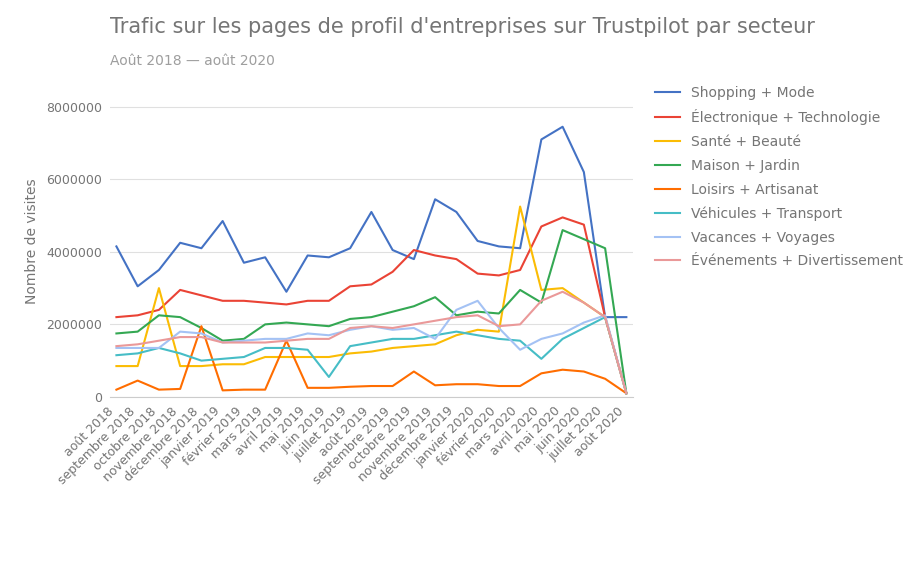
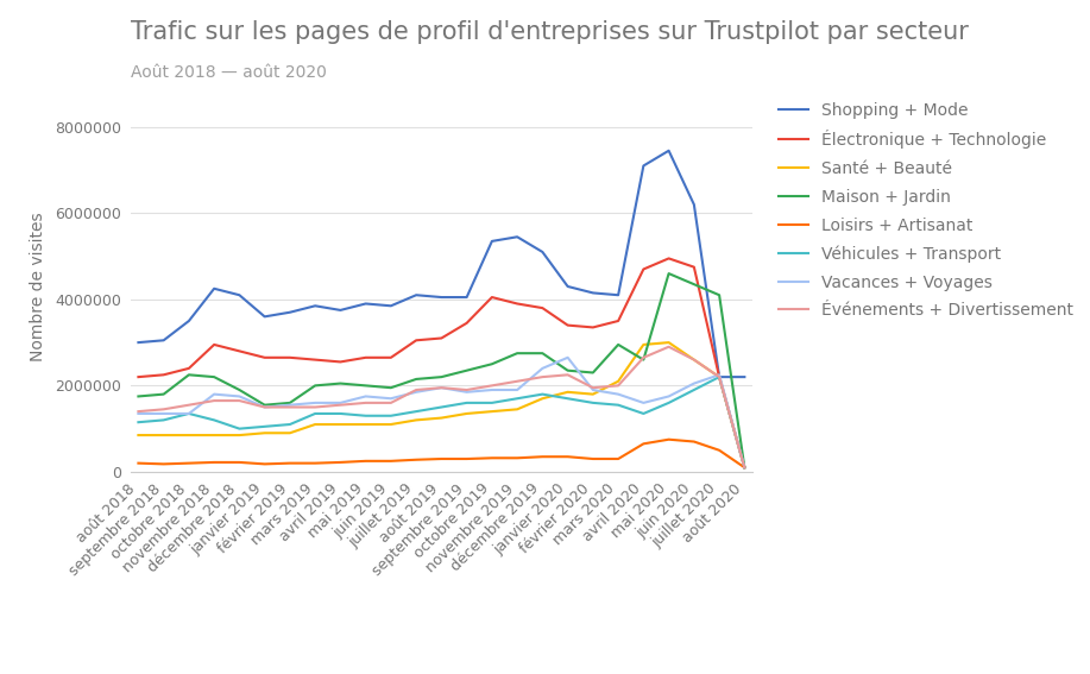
Shopping + Mode/août 2018: 4150000 -> 3000000
Loisirs + Artisanat/septembre 2018: 450000 -> 180000
Santé + Beauté/octobre 2018: 3000000 -> 850000
Loisirs + Artisanat/décembre 2018: 1950000 -> 220000
Shopping + Mode/janvier 2019: 4850000 -> 3600000
Shopping + Mode/avril 2019: 2900000 -> 3750000
Loisirs + Artisanat/avril 2019: 1550000 -> 220000
Véhicules + Transport/juin 2019: 550000 -> 1300000
Shopping + Mode/août 2019: 5100000 -> 4050000
Shopping + Mode/octobre 2019: 3800000 -> 5350000
Loisirs + Artisanat/octobre 2019: 700000 -> 320000
Vacances + Voyages/novembre 2019: 1600000 -> 1900000
Maison + Jardin/décembre 2019: 2250000 -> 2750000
Santé + Beauté/mars 2020: 5250000 -> 2100000
Vacances + Voyages/mars 2020: 1300000 -> 1800000
Véhicules + Transport/avril 2020: 1050000 -> 1350000
